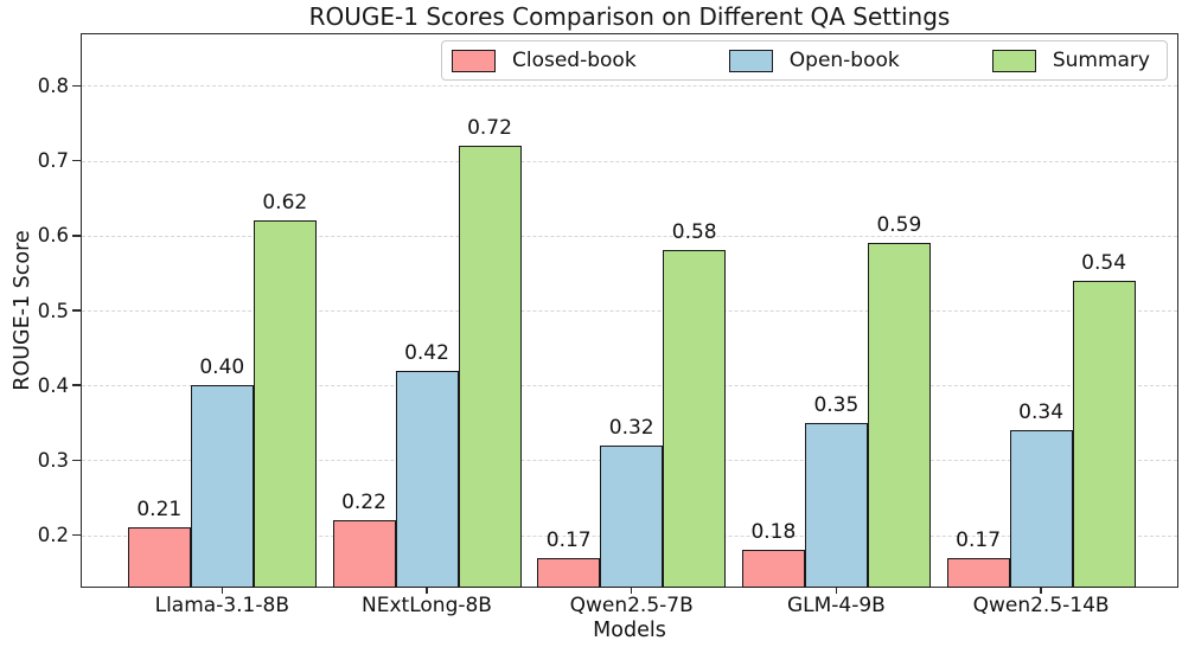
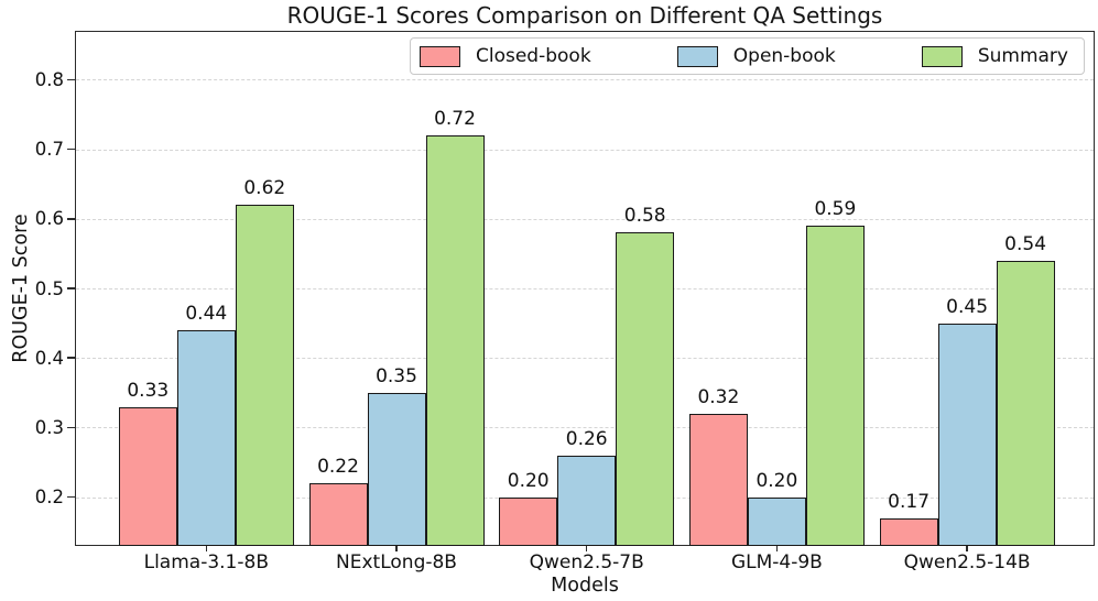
Closed-book/Llama-3.1-8B: 0.21 -> 0.33
Open-book/Llama-3.1-8B: 0.40 -> 0.44
Open-book/NExtLong-8B: 0.42 -> 0.35
Closed-book/Qwen2.5-7B: 0.17 -> 0.20
Open-book/Qwen2.5-7B: 0.32 -> 0.26
Closed-book/GLM-4-9B: 0.18 -> 0.32
Open-book/GLM-4-9B: 0.35 -> 0.20
Open-book/Qwen2.5-14B: 0.34 -> 0.45
